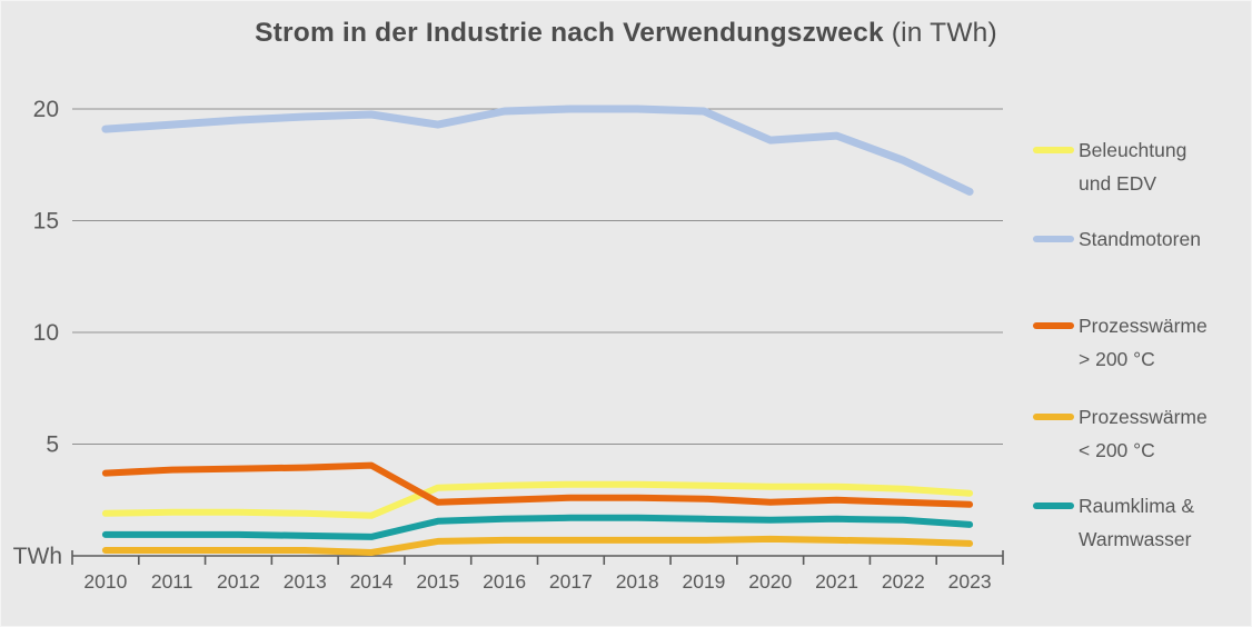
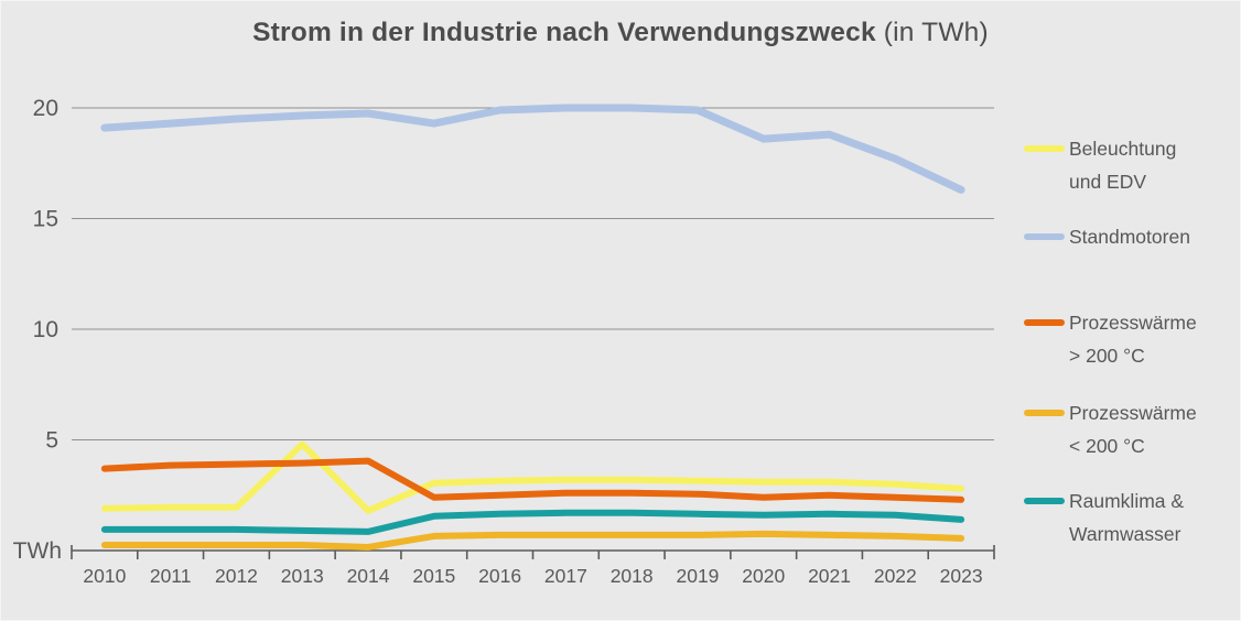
Beleuchtung und EDV/2013: 1.9 -> 4.8
